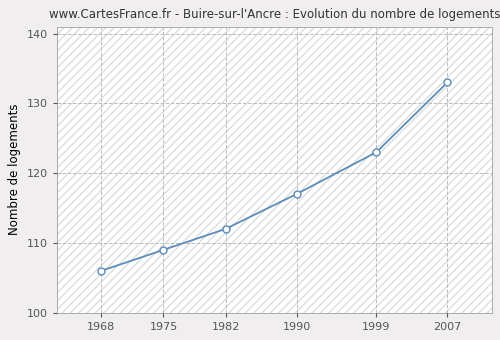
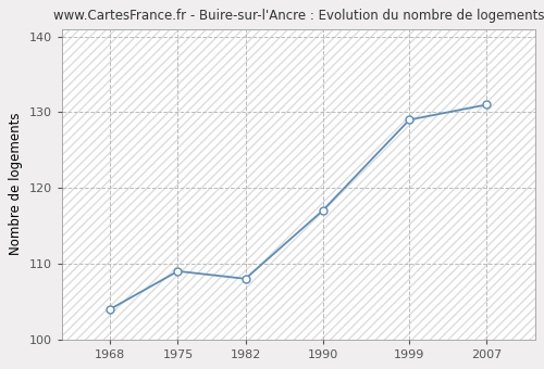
1968: 106 -> 104
1982: 112 -> 108
1999: 123 -> 129
2007: 133 -> 131
